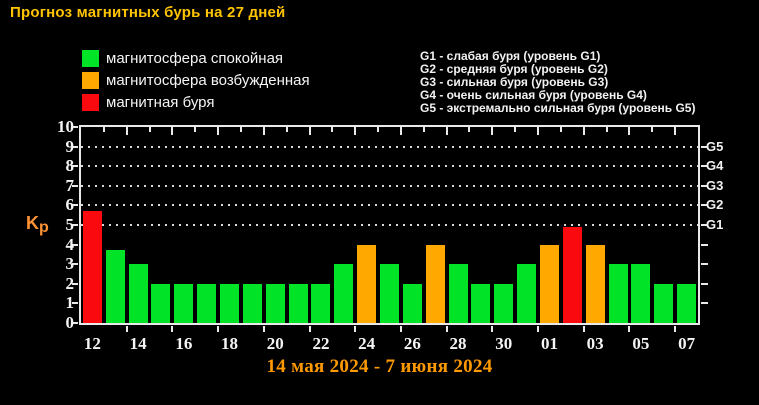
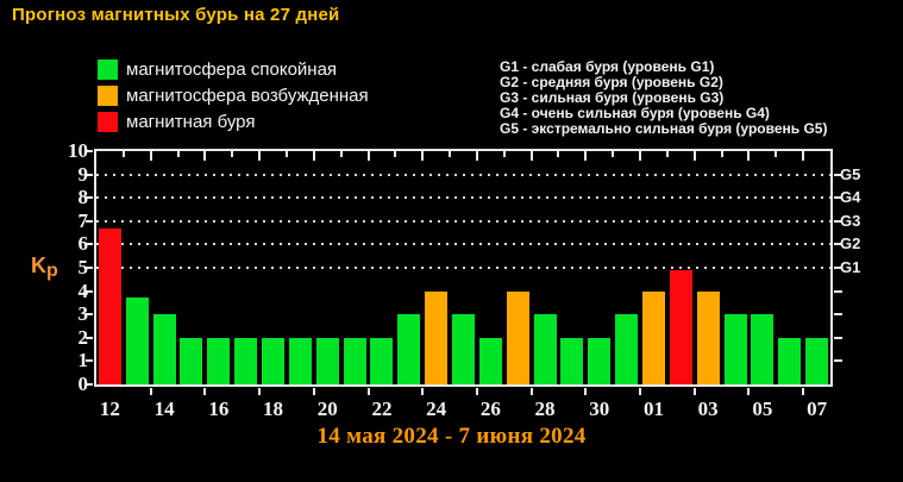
12: 5.7 -> 6.7
